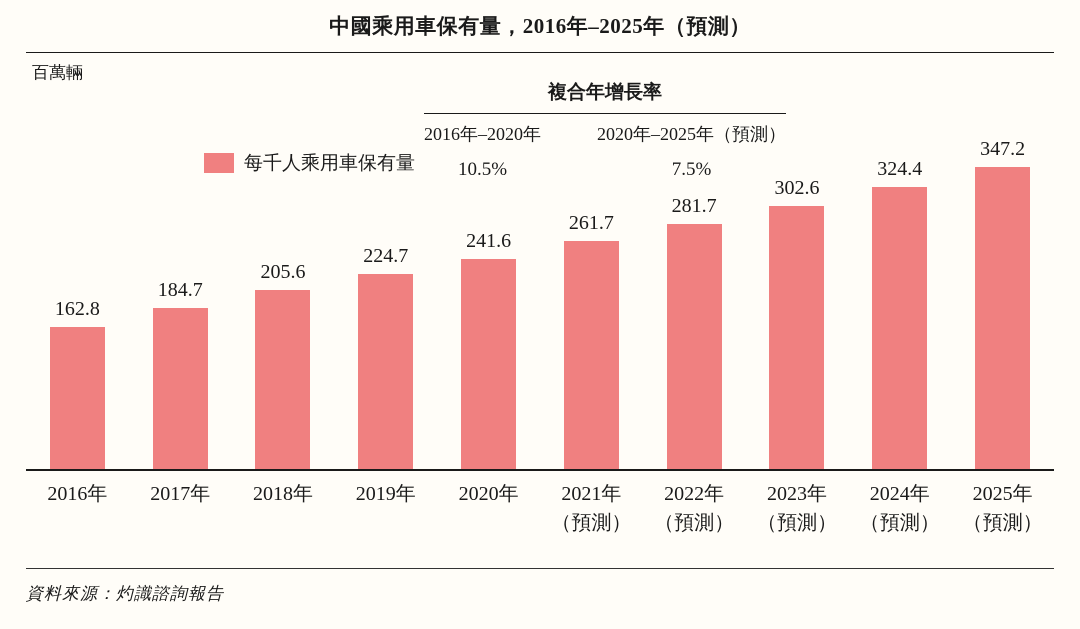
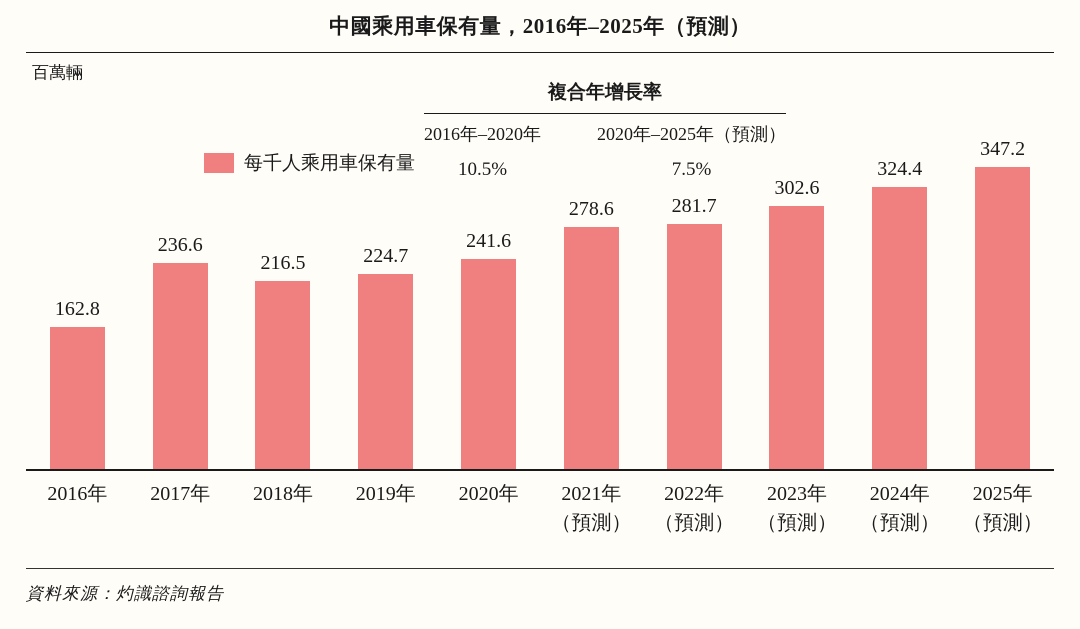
2017年: 184.7 -> 236.6
2018年: 205.6 -> 216.5
2021年（預測）: 261.7 -> 278.6
